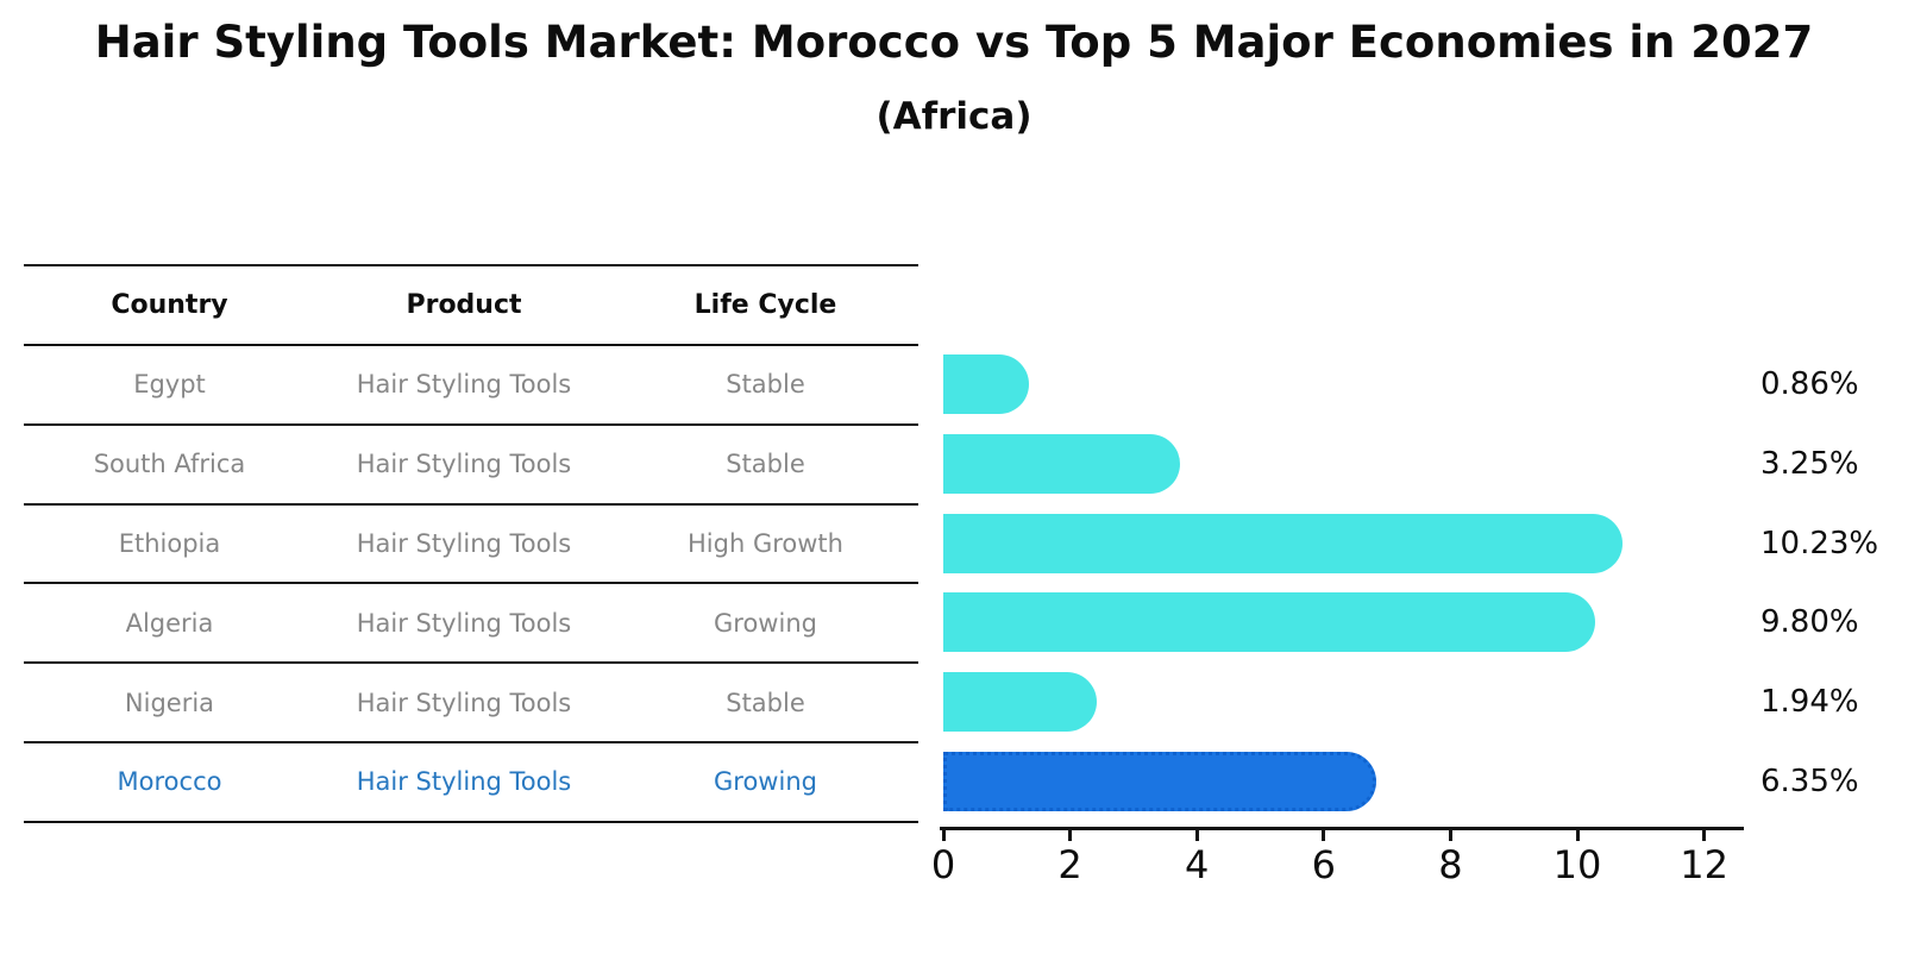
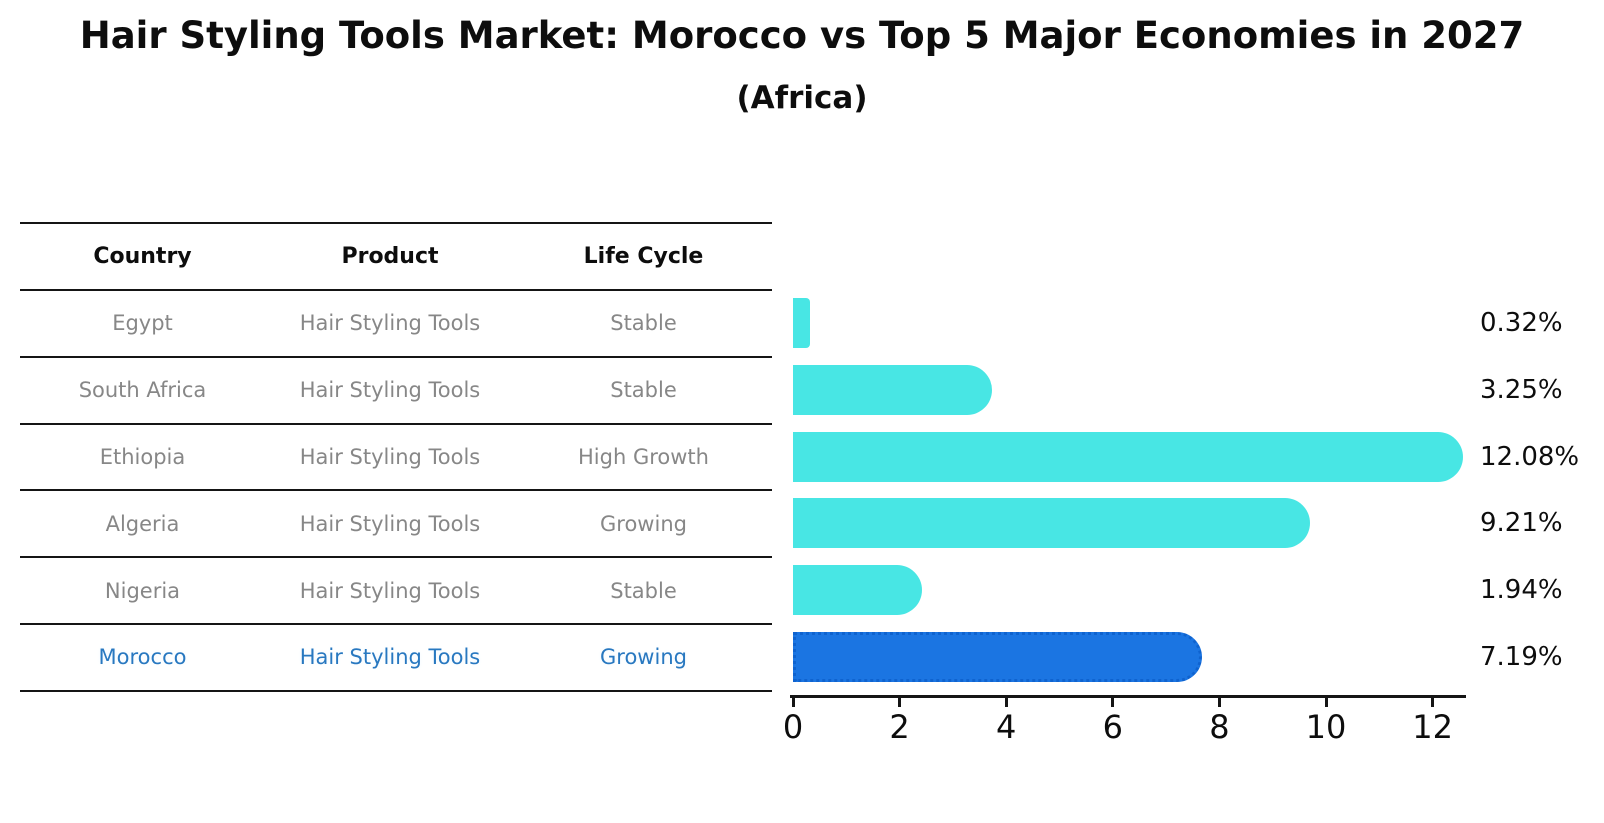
Egypt: 0.86% -> 0.32%
Ethiopia: 10.23% -> 12.08%
Algeria: 9.80% -> 9.21%
Morocco: 6.35% -> 7.19%
